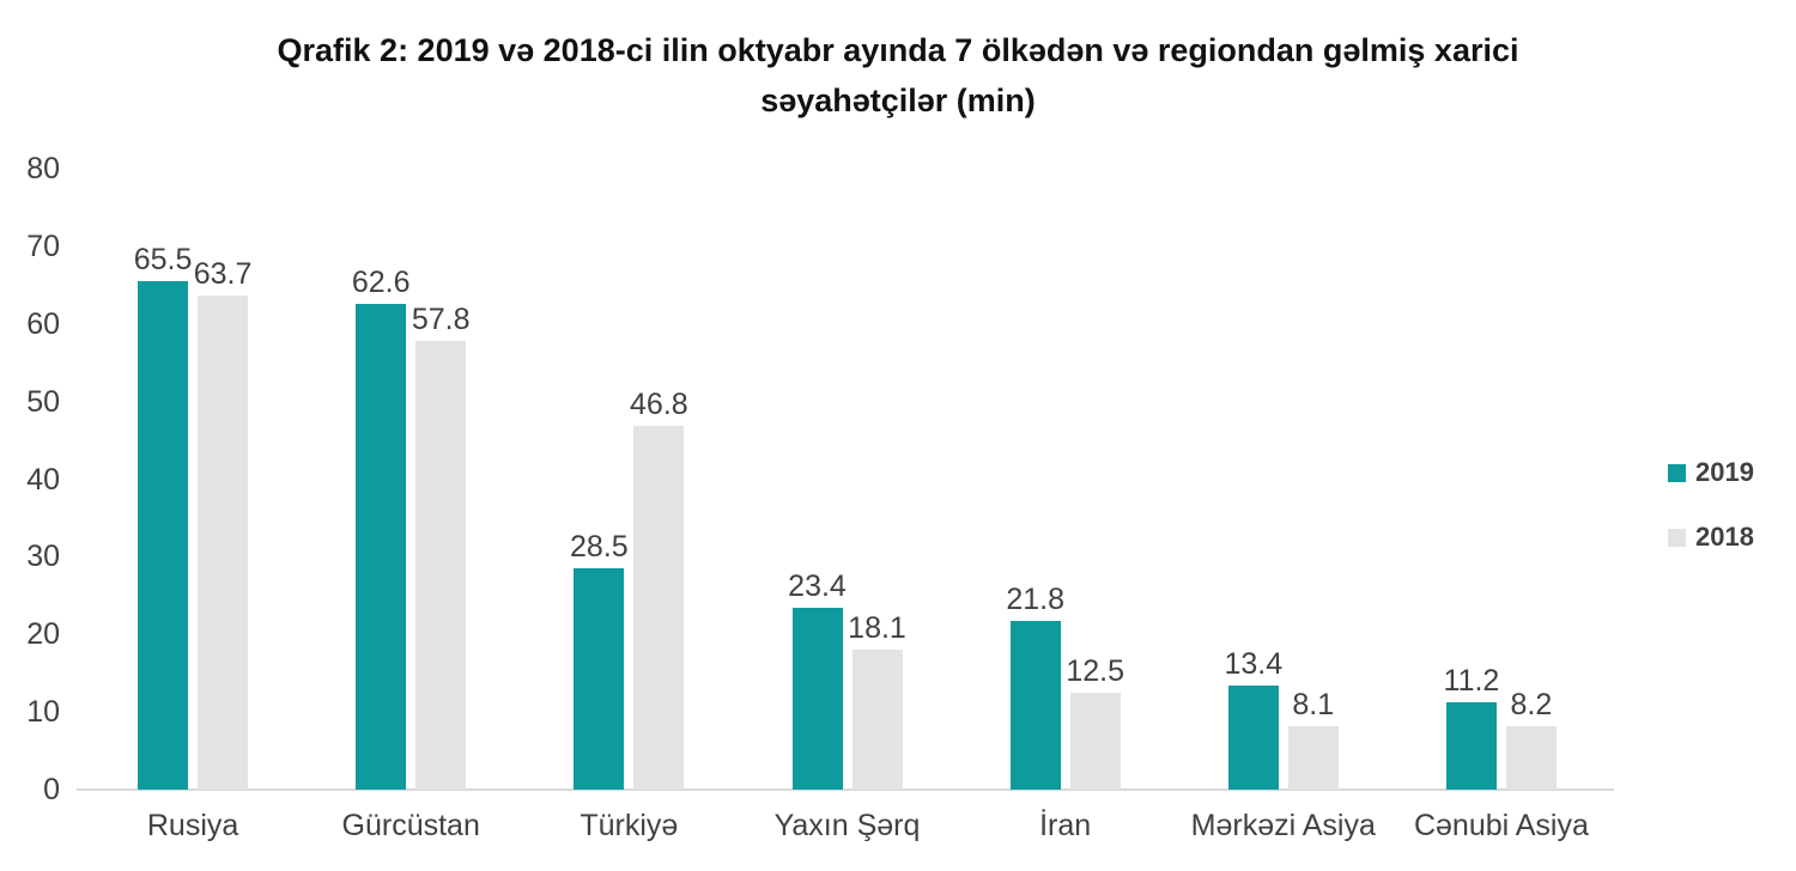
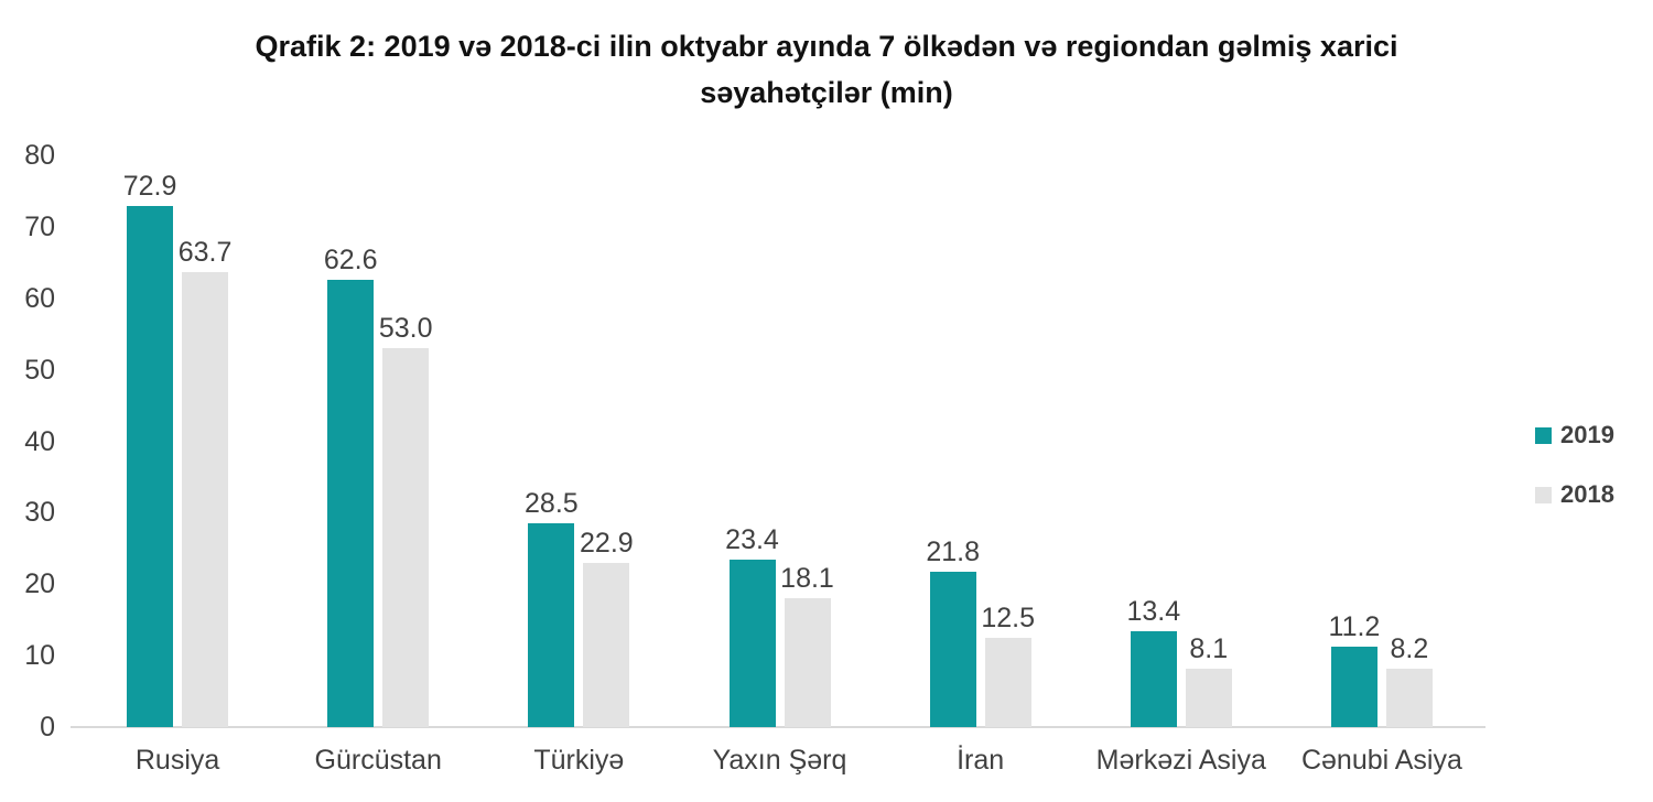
2019/Rusiya: 65.5 -> 72.9
2018/Gürcüstan: 57.8 -> 53.0
2018/Türkiyə: 46.8 -> 22.9
